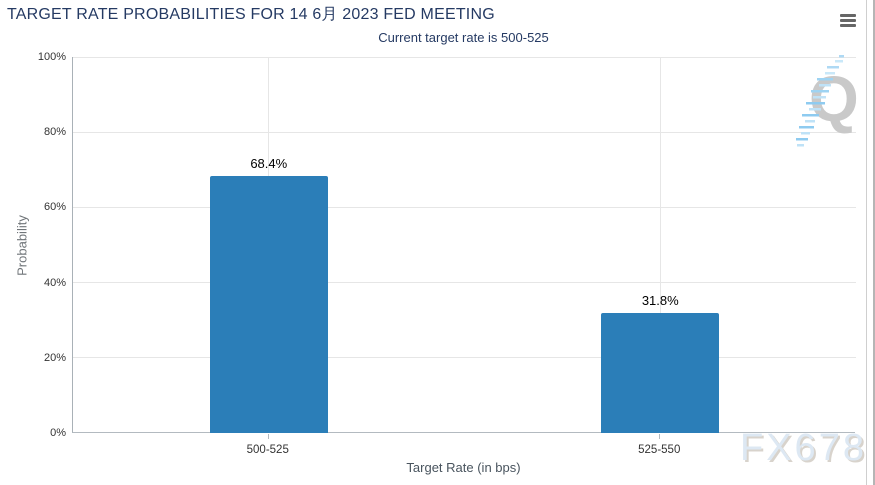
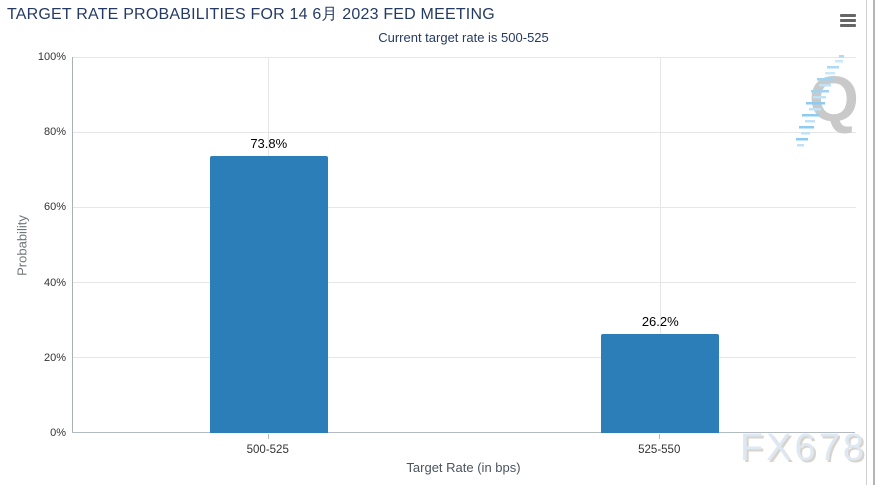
500-525: 68.4% -> 73.8%
525-550: 31.8% -> 26.2%
